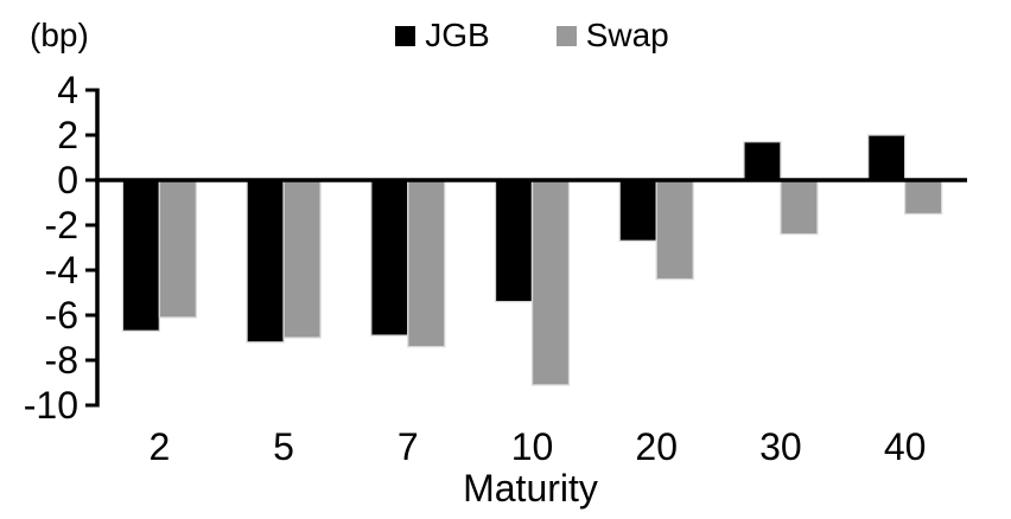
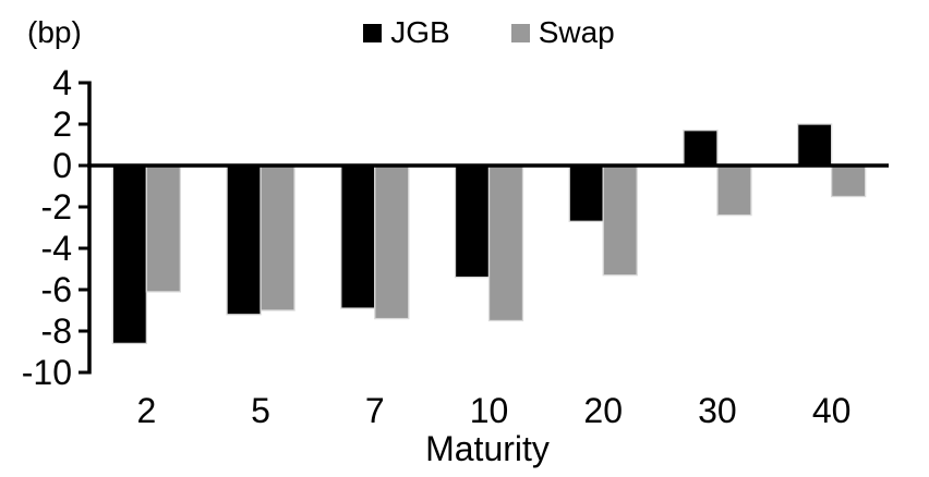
JGB/2: -6.7 -> -8.6
Swap/10: -9.1 -> -7.5
Swap/20: -4.4 -> -5.3
